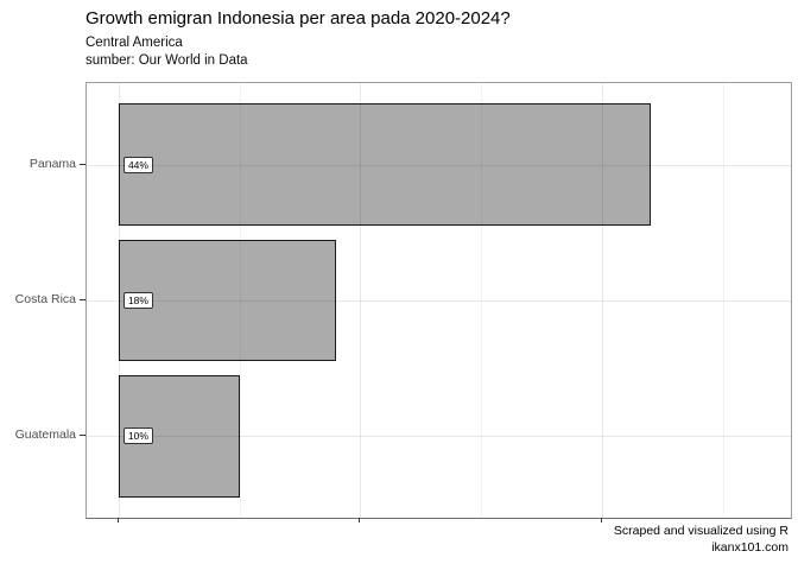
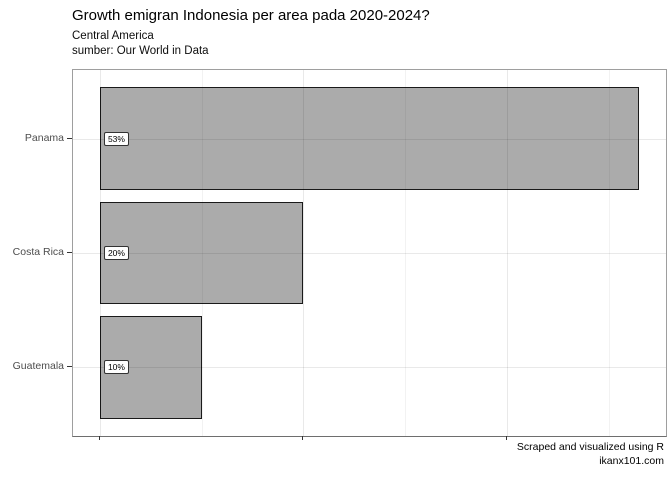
Panama: 44% -> 53%
Costa Rica: 18% -> 20%
